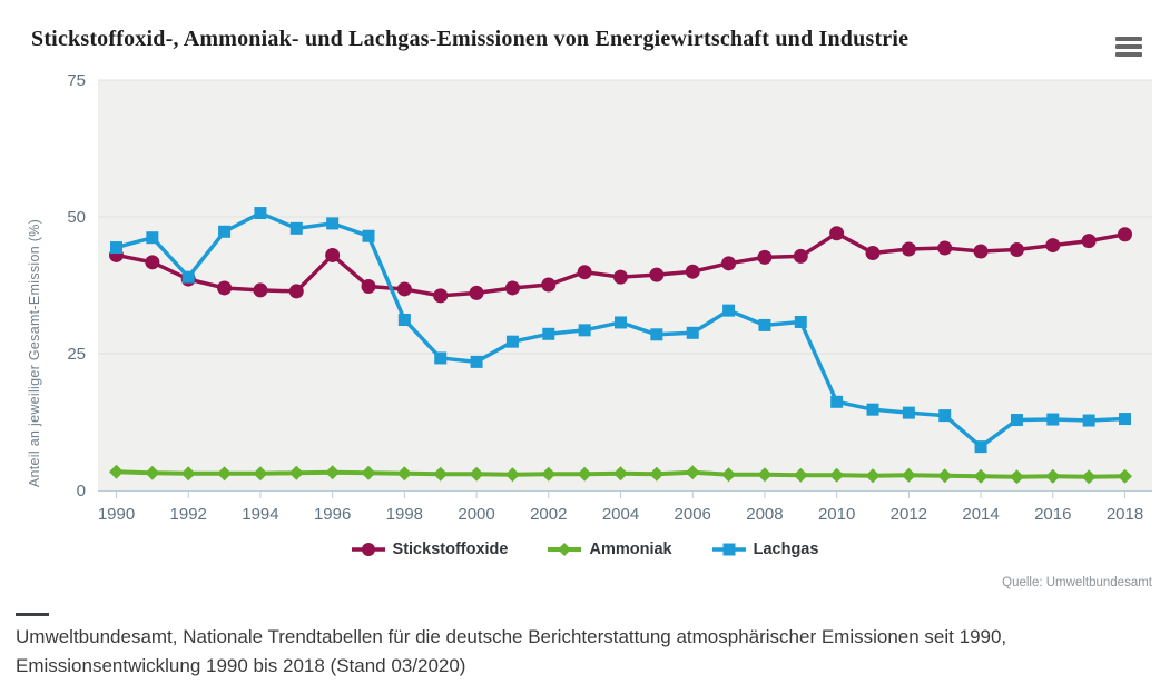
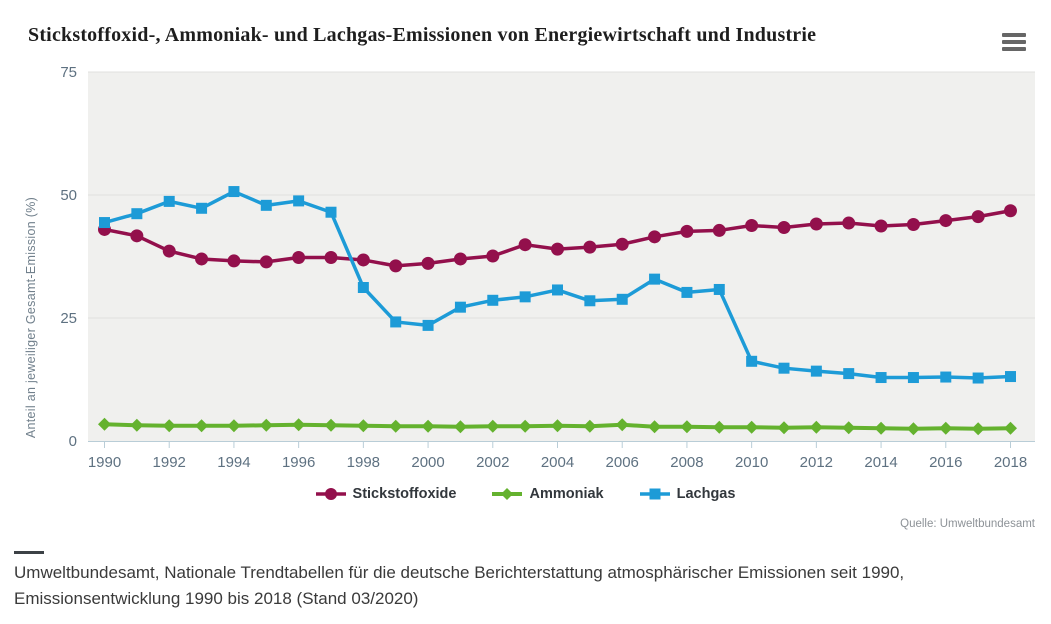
Lachgas/1992: 39 -> 49
Stickstoffoxide/1996: 43 -> 37
Stickstoffoxide/2010: 47 -> 44
Lachgas/2014: 8 -> 13
